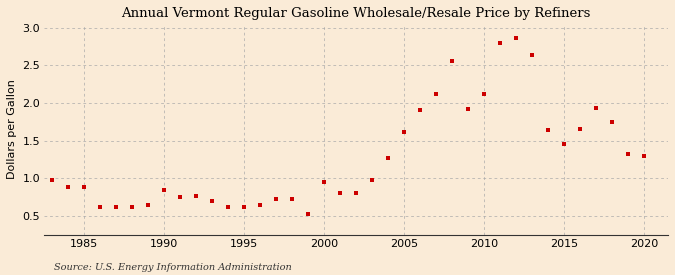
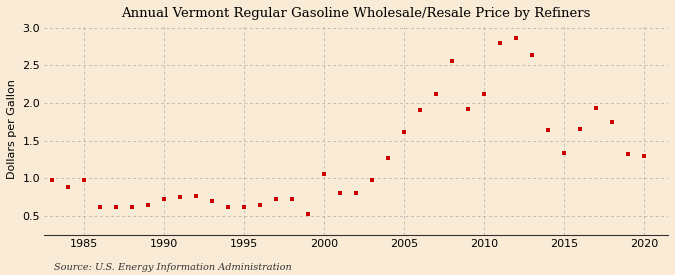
1985: 0.88 -> 0.98
1990: 0.84 -> 0.72
2000: 0.95 -> 1.06
2015: 1.46 -> 1.34
